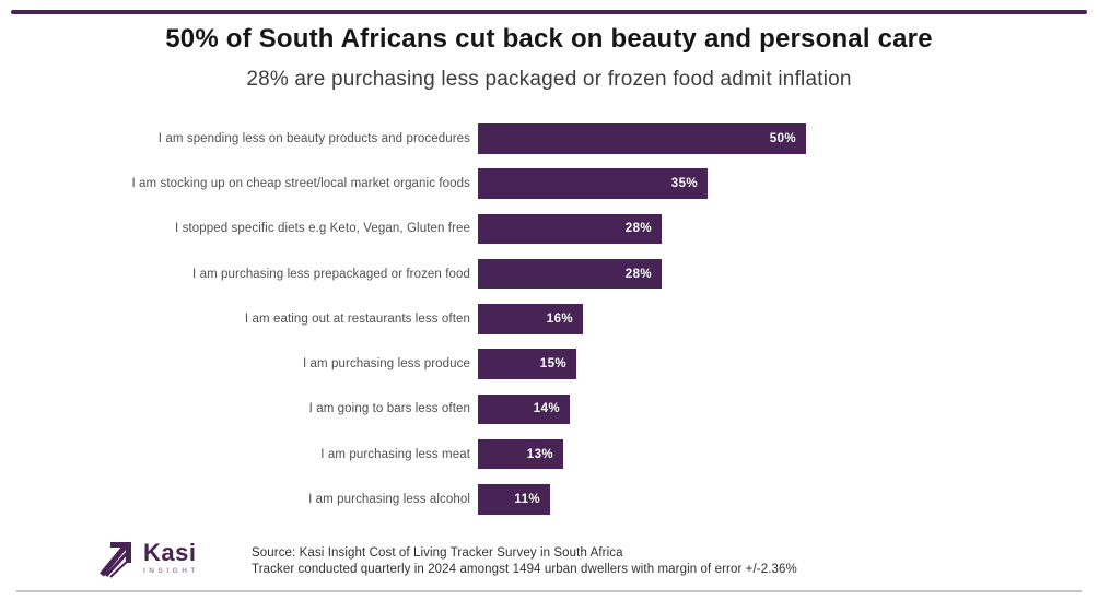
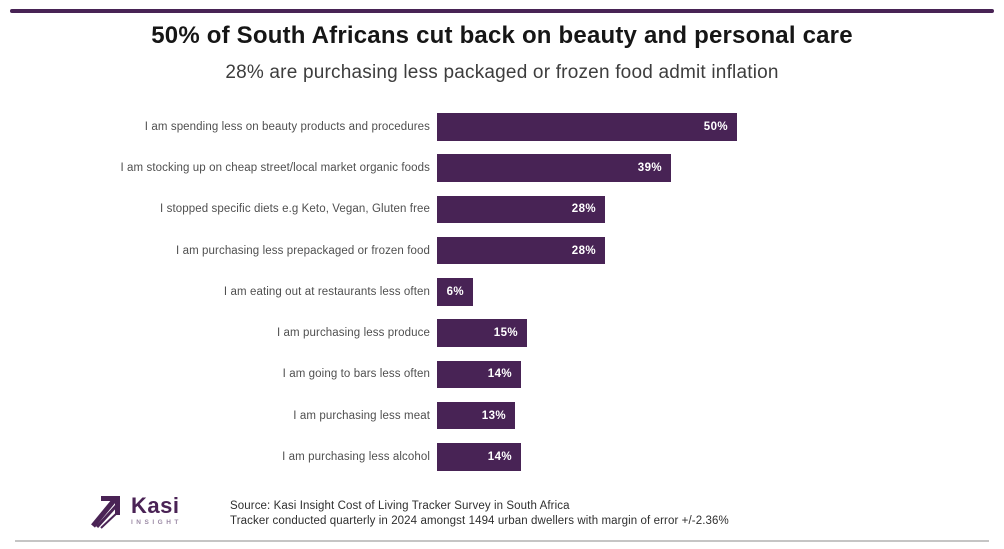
I am stocking up on cheap street/local market organic foods: 35% -> 39%
I am eating out at restaurants less often: 16% -> 6%
I am purchasing less alcohol: 11% -> 14%
